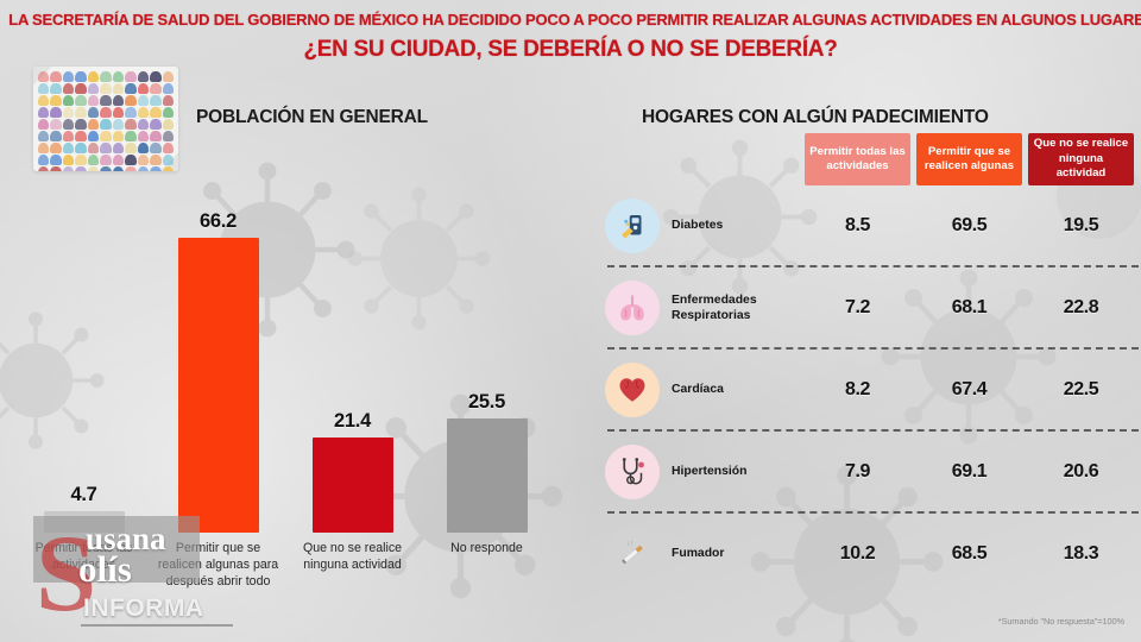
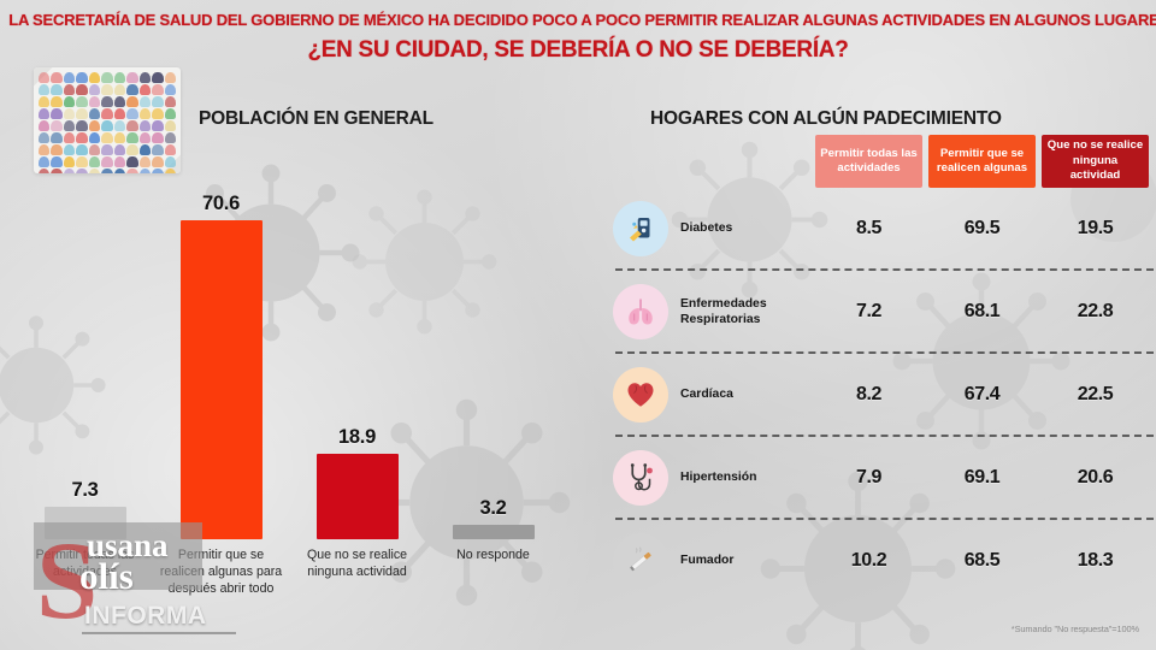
Permitir todas las actividades: 4.7 -> 7.3
Permitir que se realicen algunas para después abrir todo: 66.2 -> 70.6
Que no se realice ninguna actividad: 21.4 -> 18.9
No responde: 25.5 -> 3.2
